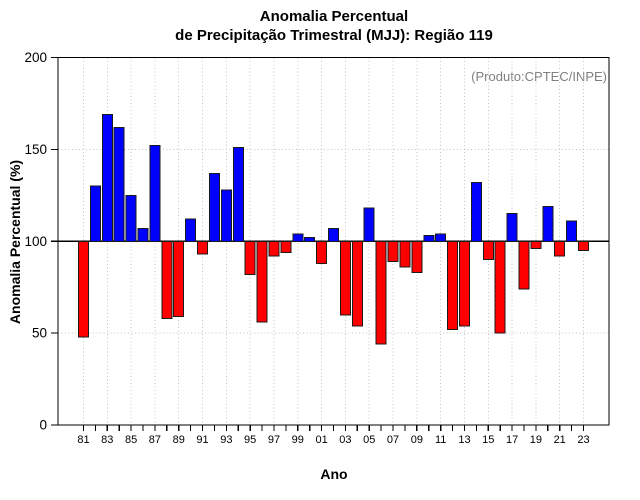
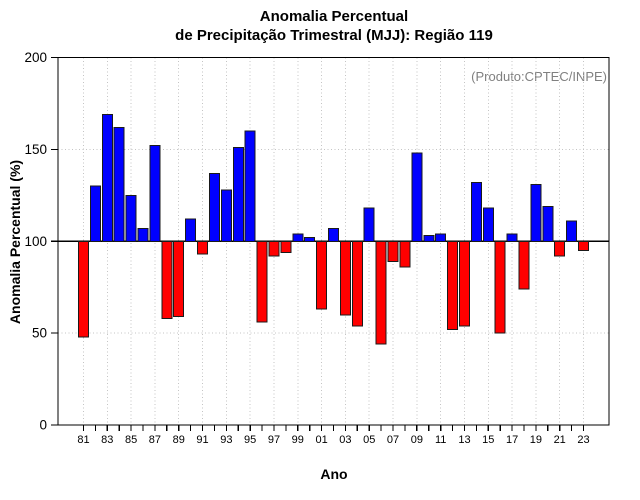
95: 82 -> 160
01: 88 -> 63
09: 83 -> 148
15: 90 -> 118
17: 115 -> 104
19: 96 -> 131
